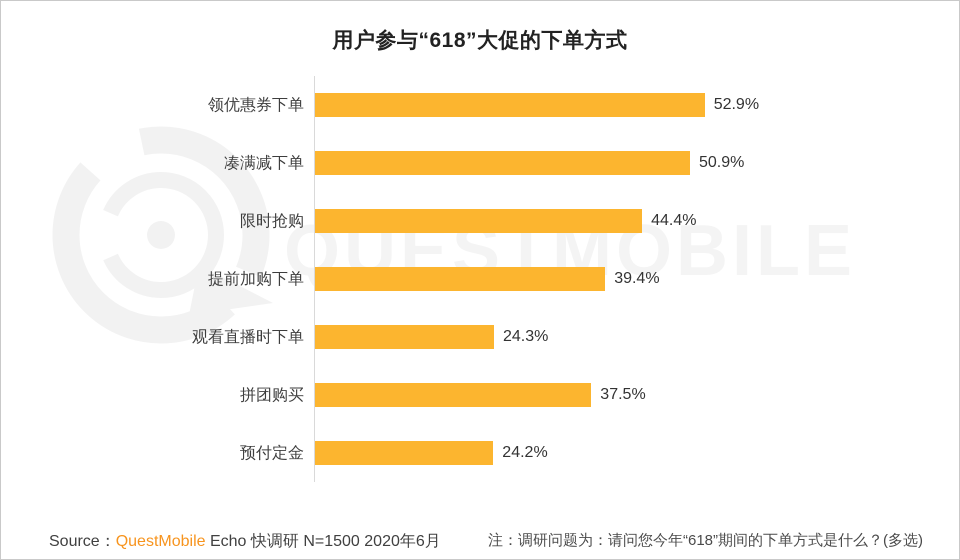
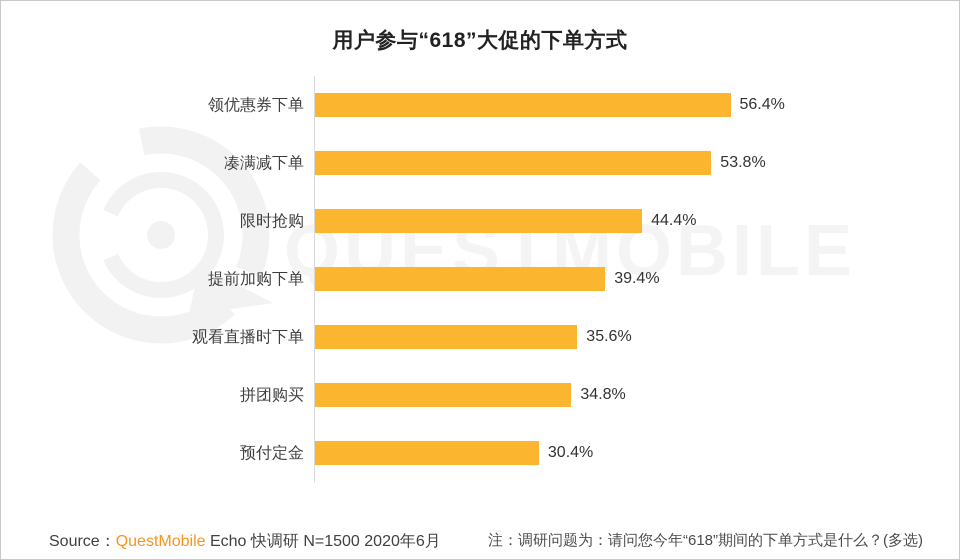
领优惠券下单: 52.9% -> 56.4%
凑满减下单: 50.9% -> 53.8%
观看直播时下单: 24.3% -> 35.6%
拼团购买: 37.5% -> 34.8%
预付定金: 24.2% -> 30.4%
